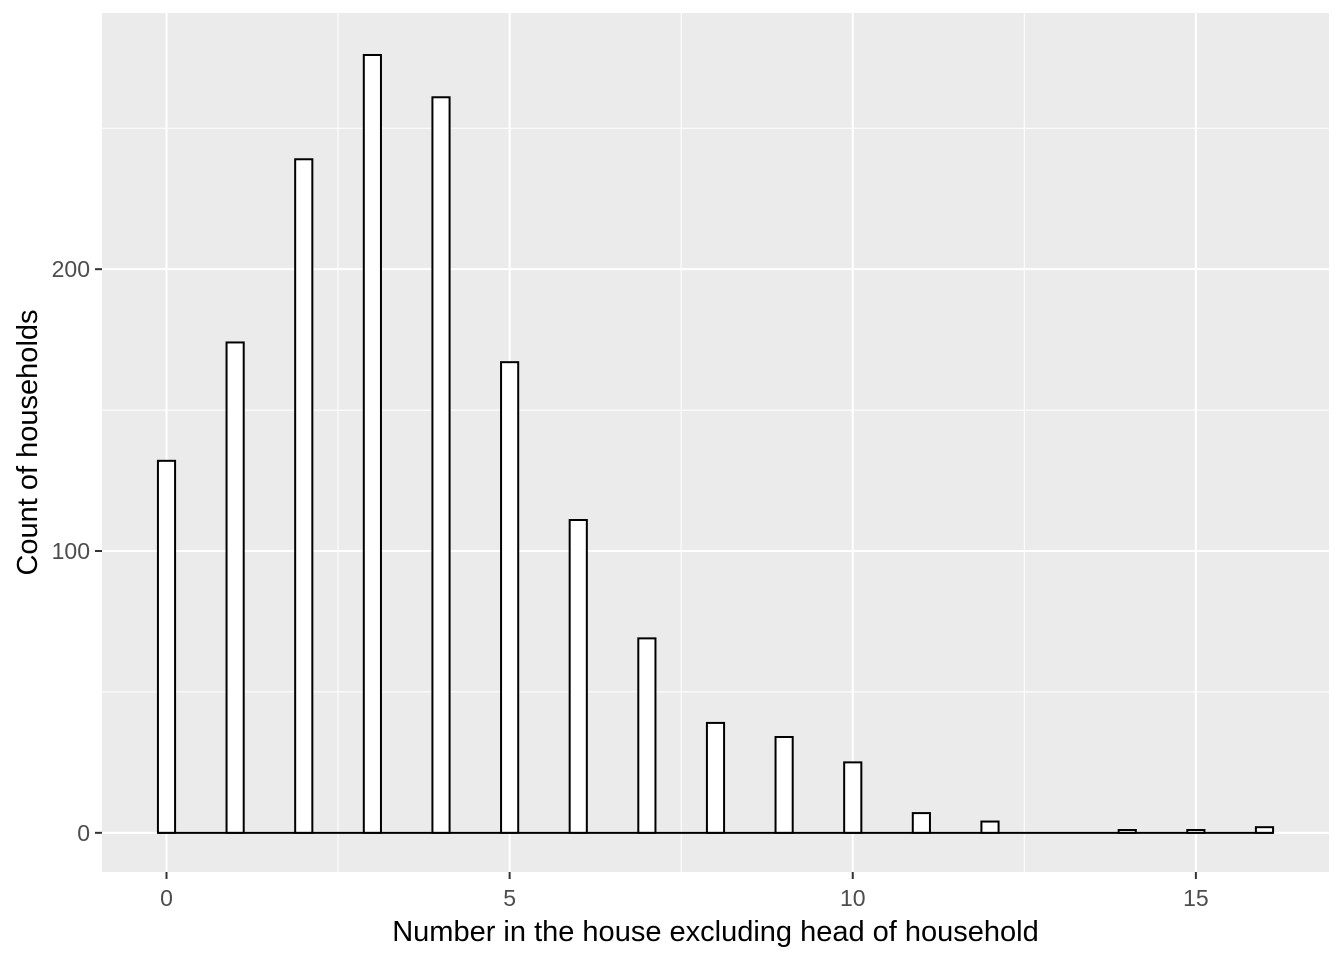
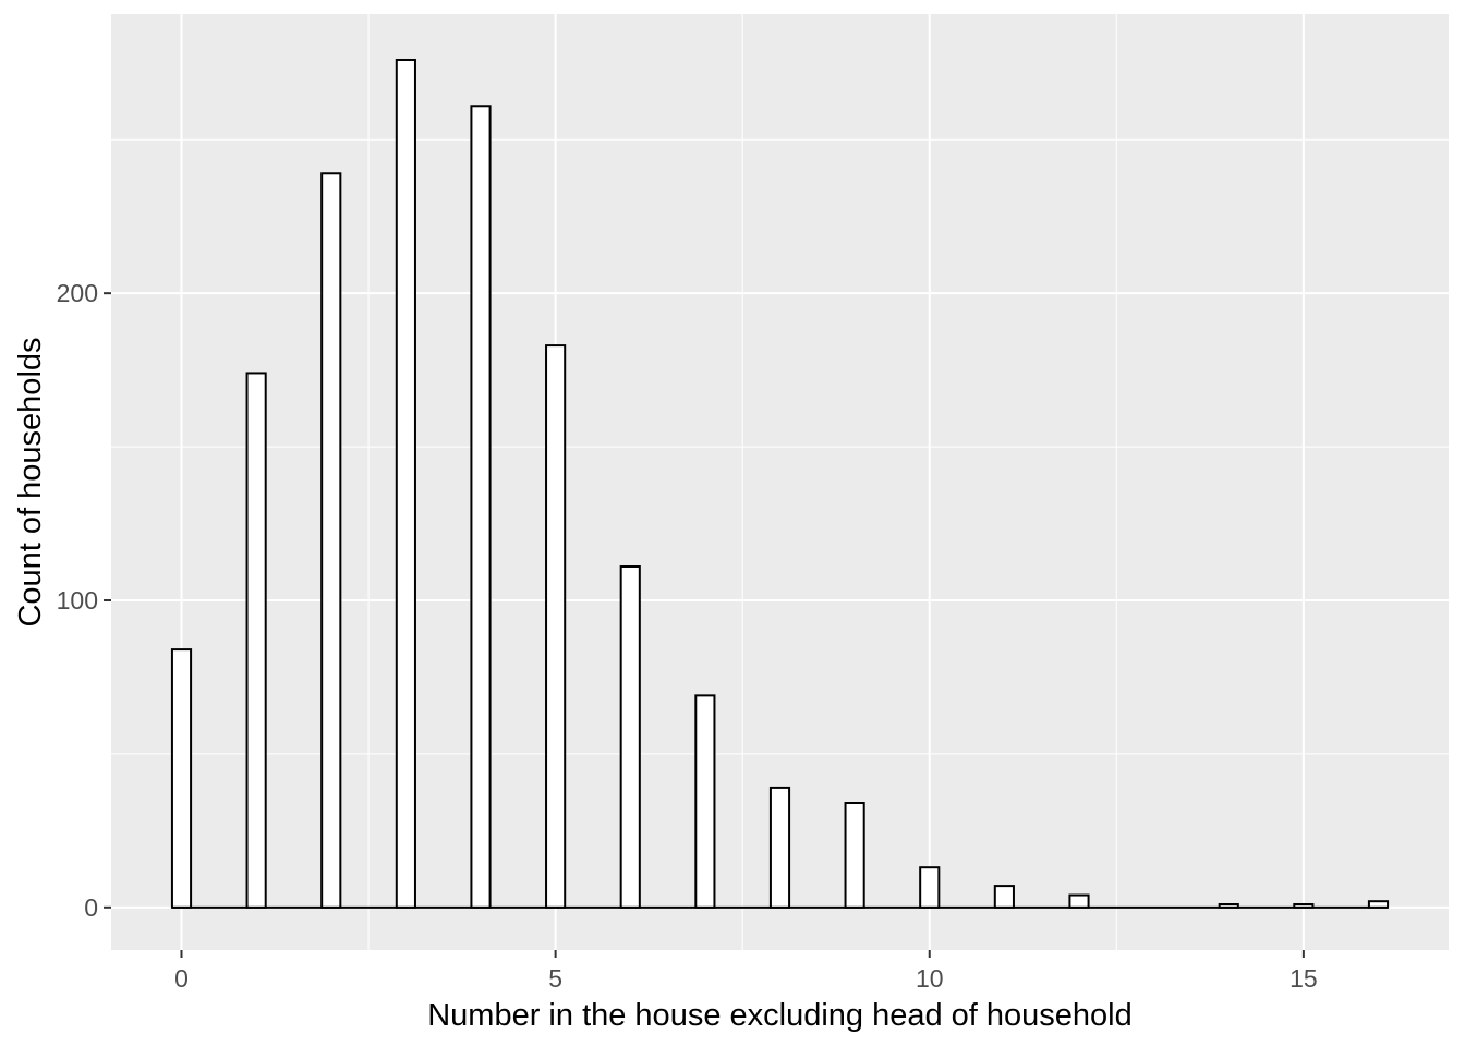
0: 132 -> 84
5: 167 -> 183
10: 25 -> 13
